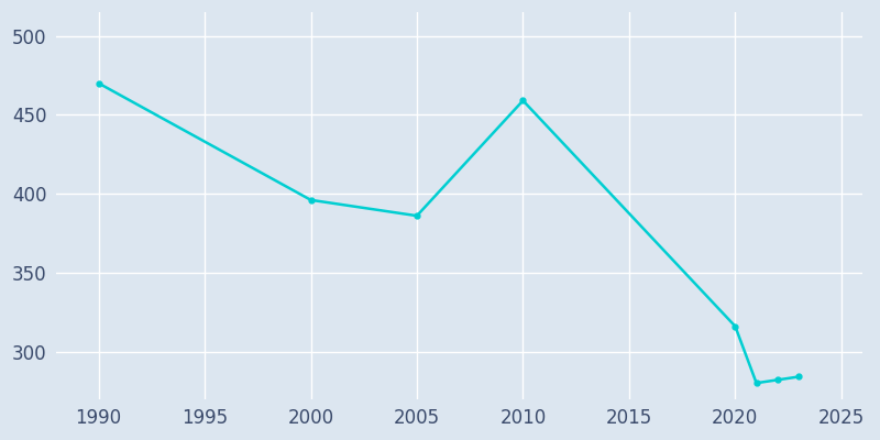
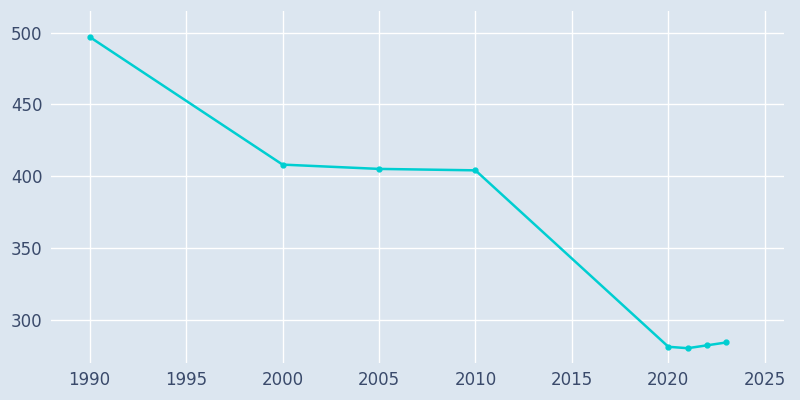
1990: 470 -> 497
2000: 396 -> 408
2005: 386 -> 405
2010: 459 -> 404
2020: 316 -> 281
